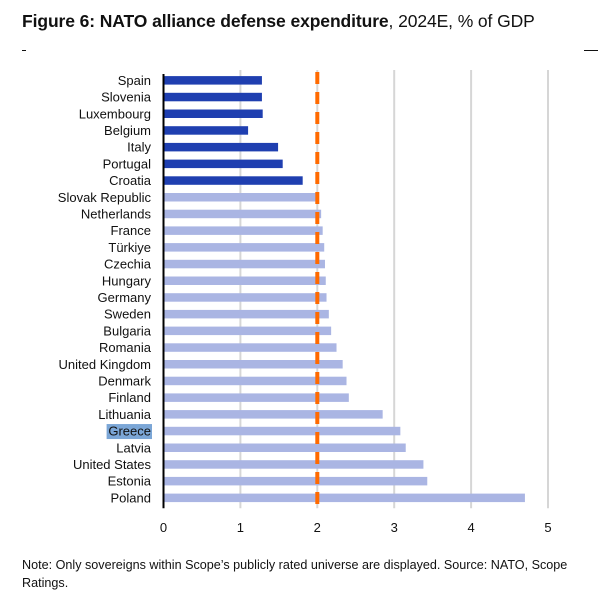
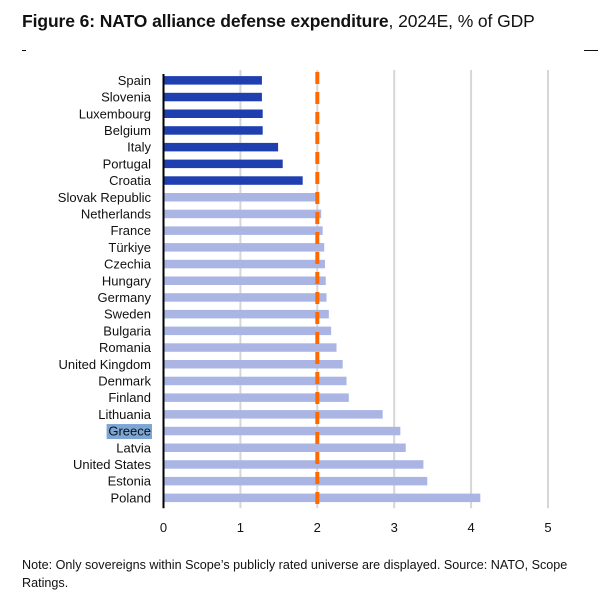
Belgium: 1.1 -> 1.3
Poland: 4.7 -> 4.1
